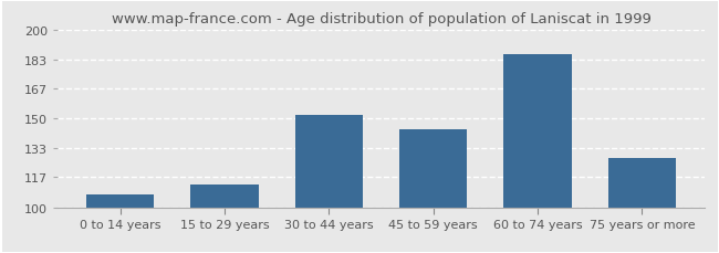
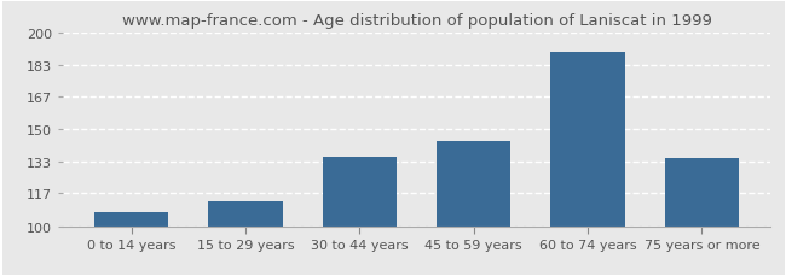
30 to 44 years: 152 -> 136
60 to 74 years: 186 -> 190
75 years or more: 128 -> 135
